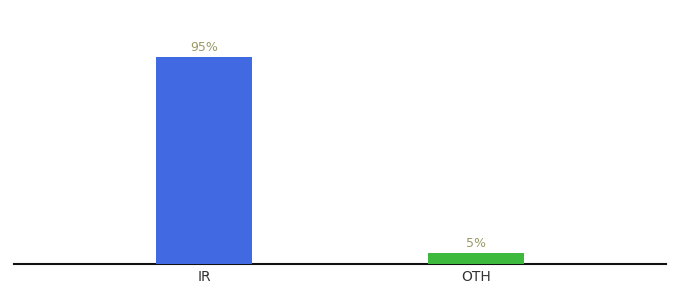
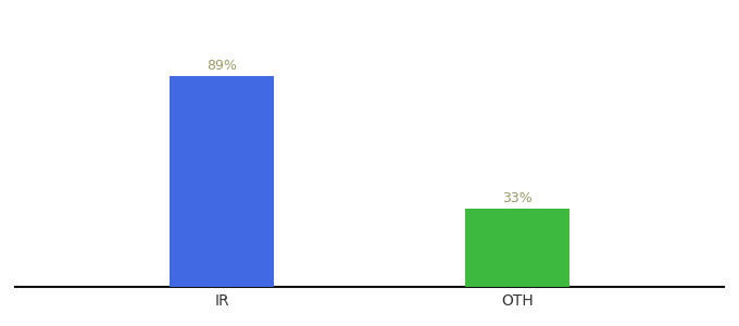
IR: 95% -> 89%
OTH: 5% -> 33%
